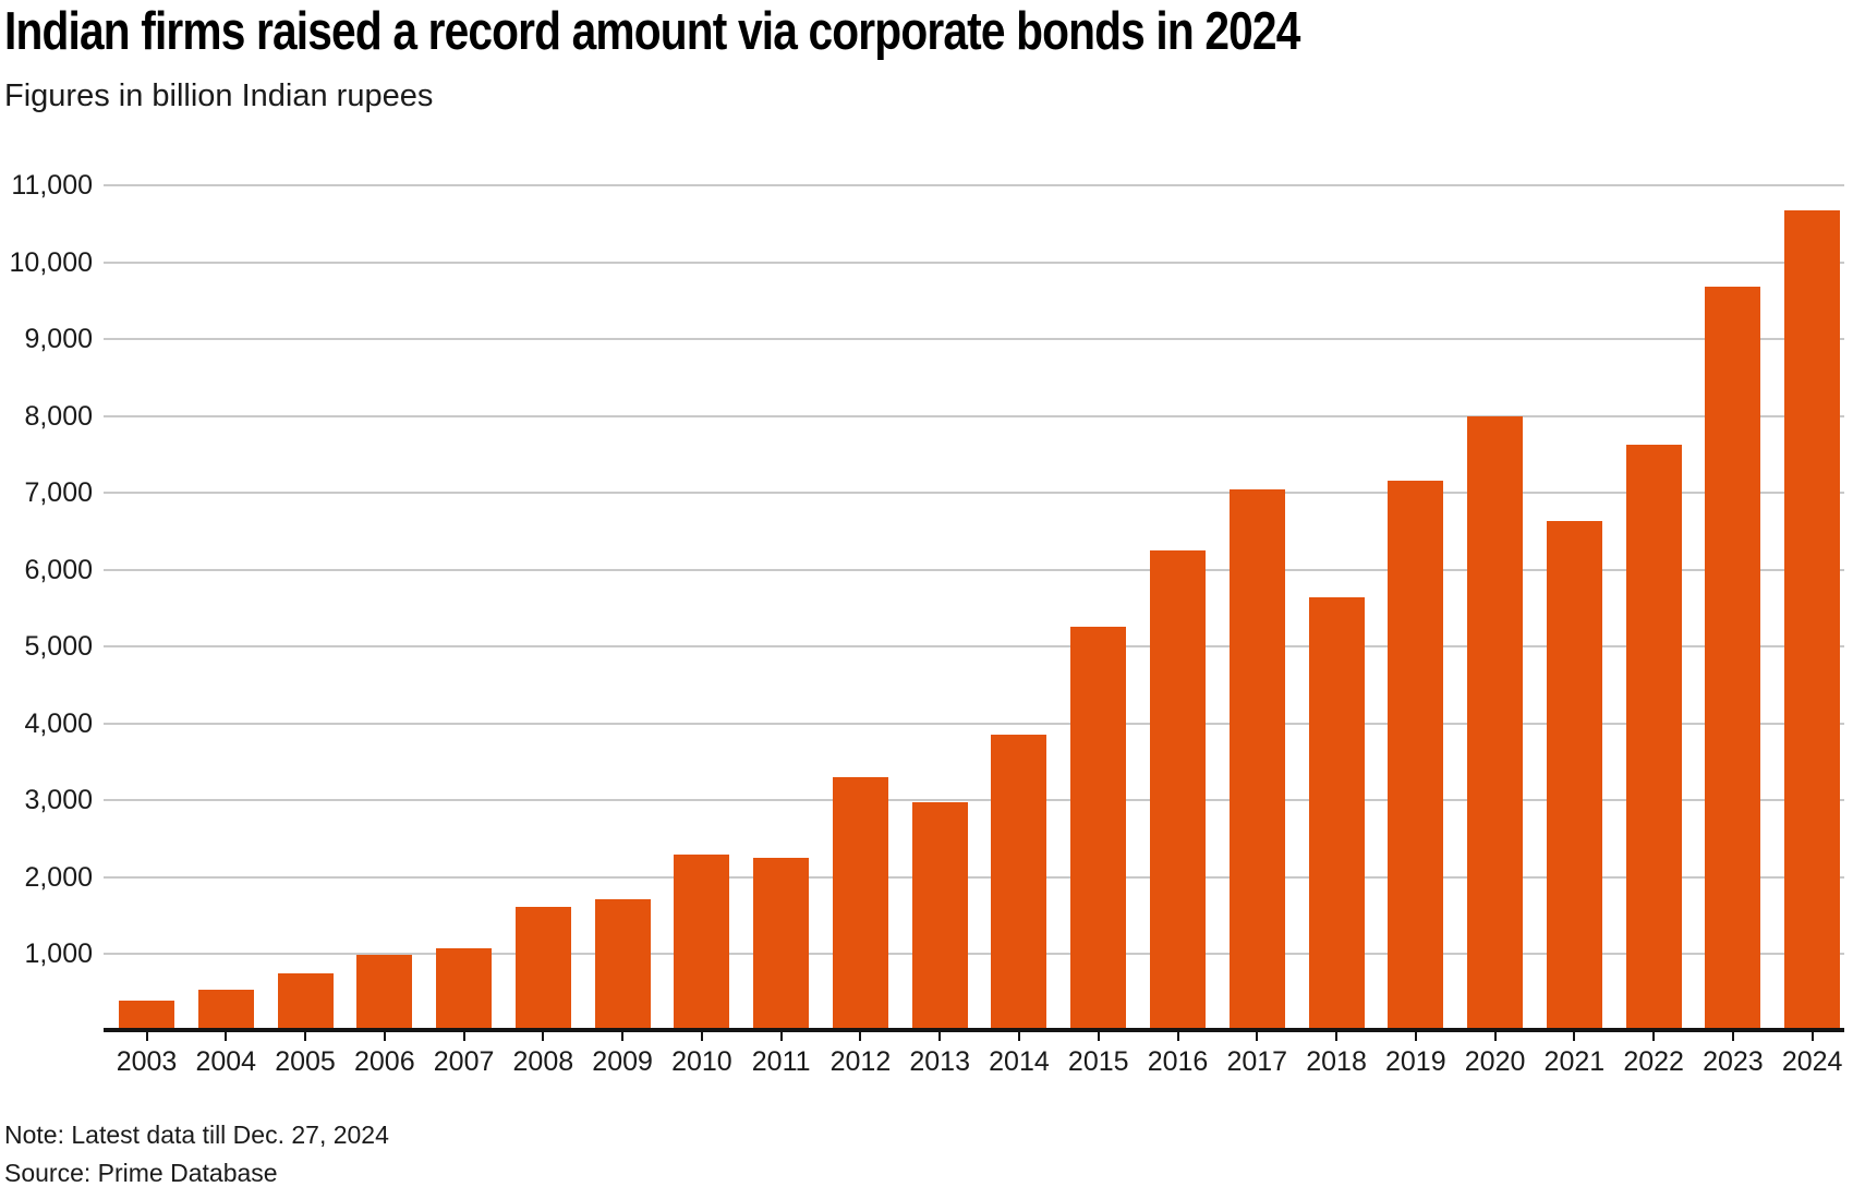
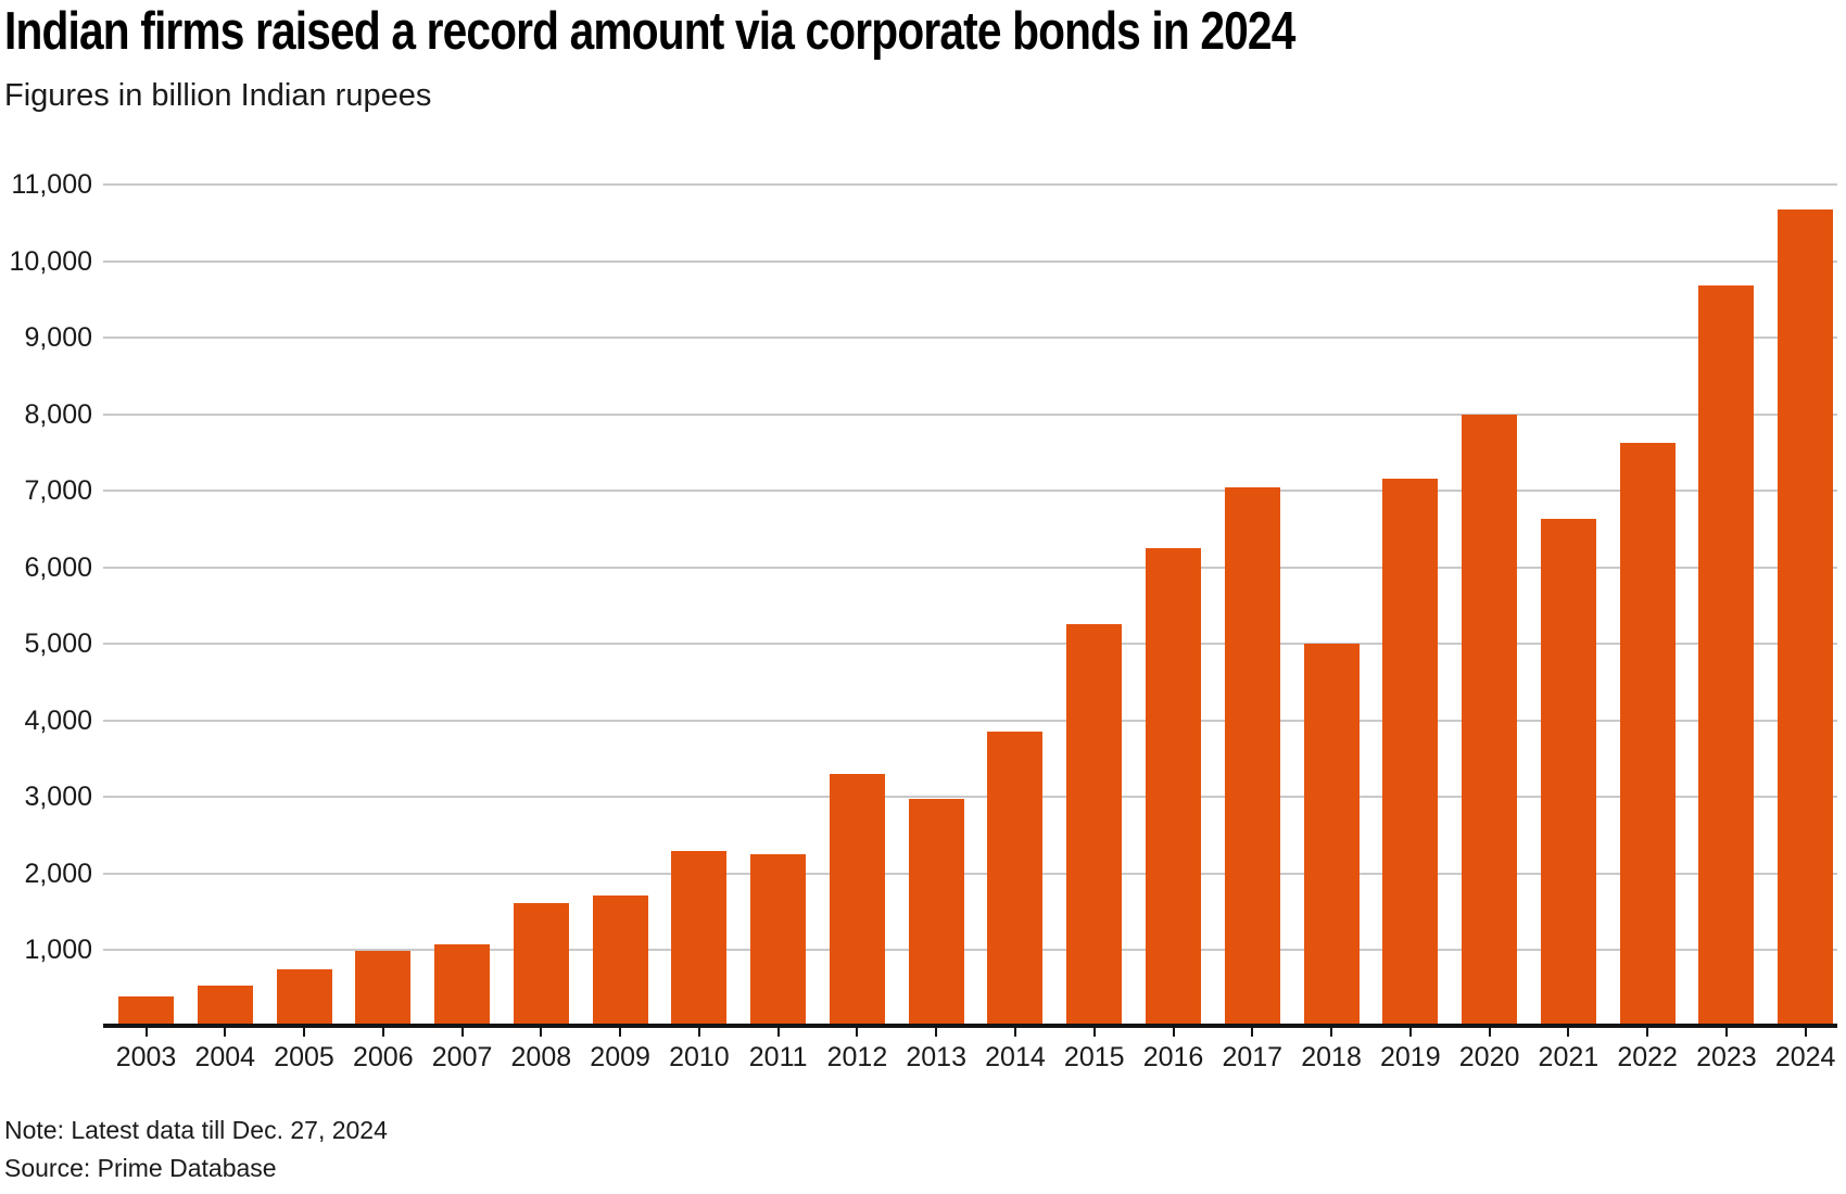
2018: 5600 -> 5000
